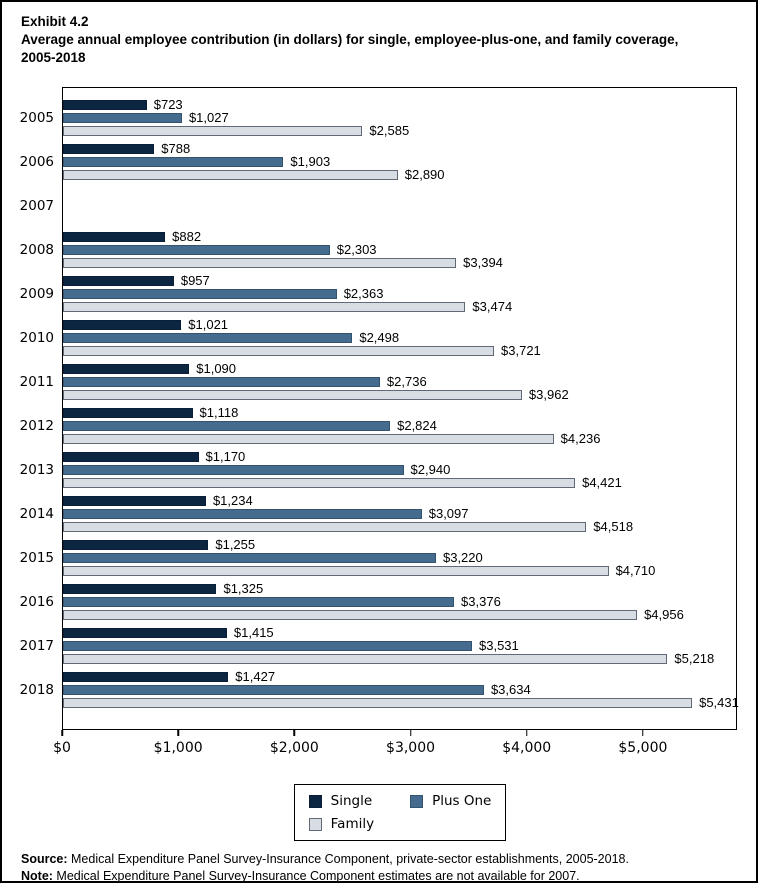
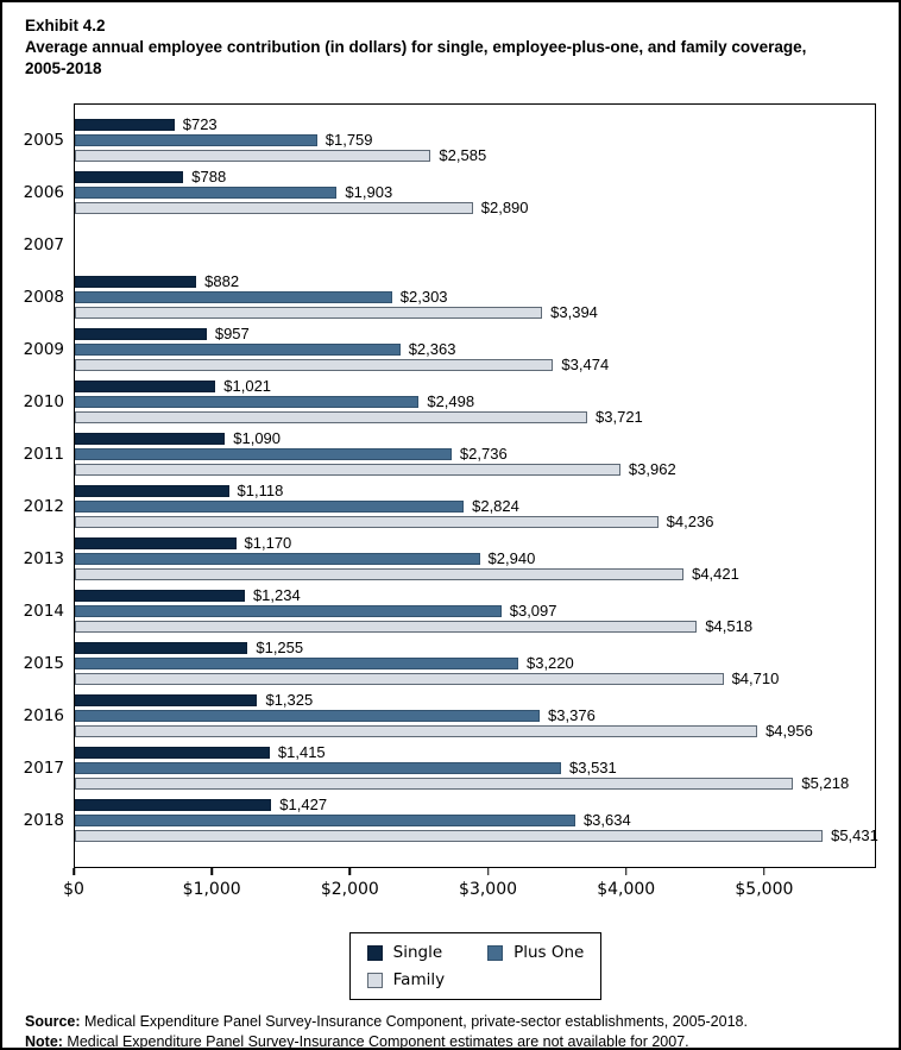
Plus One/2005: $1,027 -> $1,759
